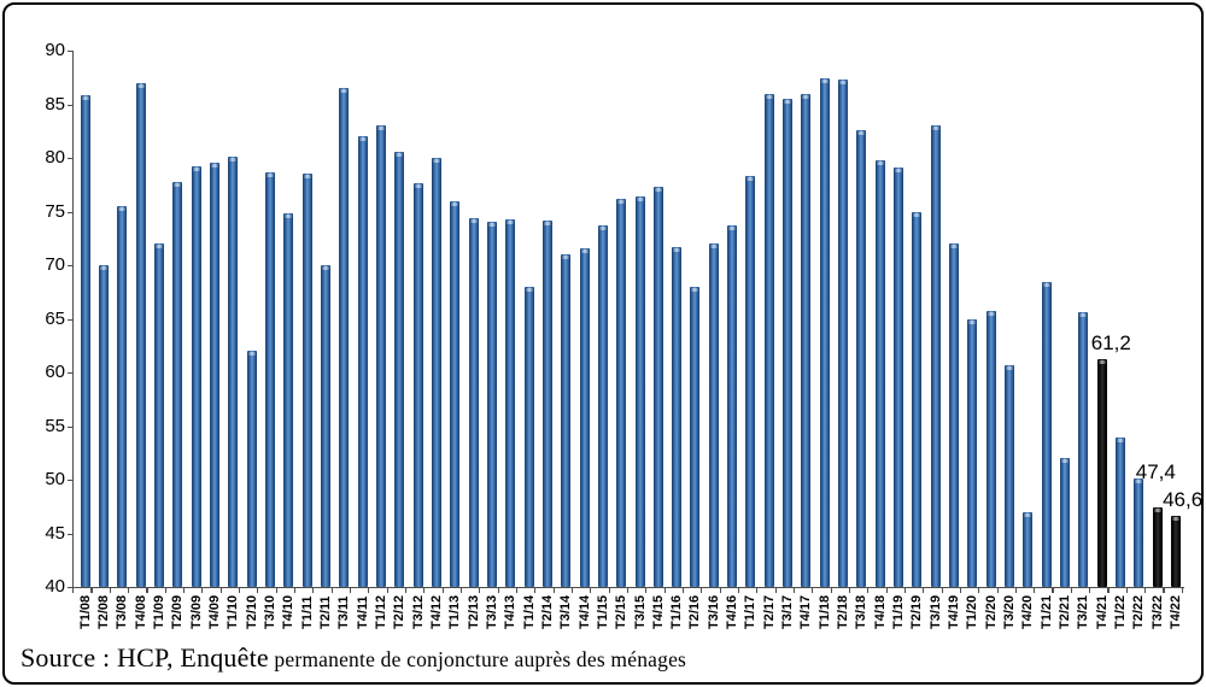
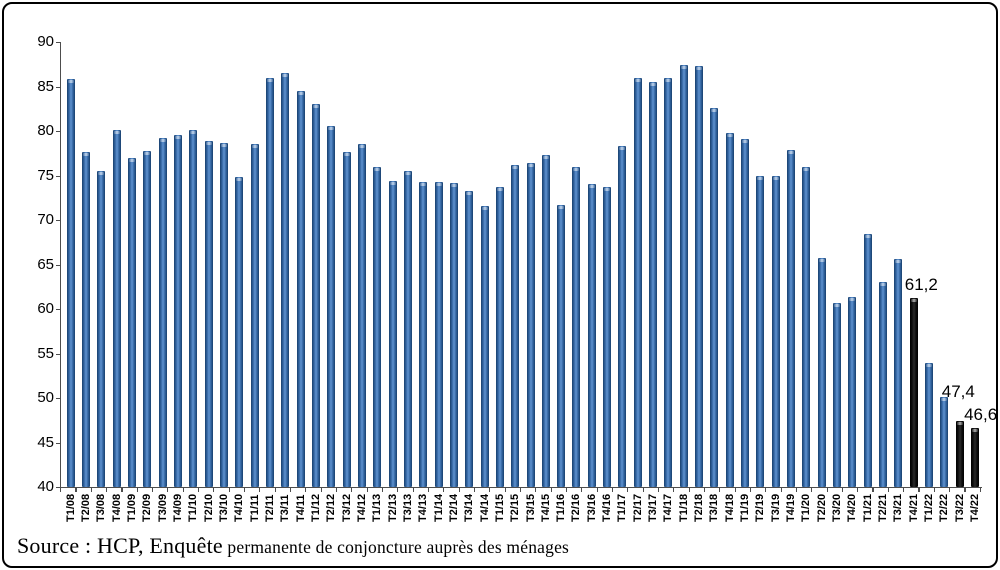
T2/08: 70 -> 78
T4/08: 87 -> 80
T1/09: 72 -> 77
T2/10: 62 -> 79
T2/11: 70 -> 86
T4/11: 82 -> 84
T4/12: 80 -> 78
T3/13: 74 -> 76
T1/14: 68 -> 74
T3/14: 71 -> 73
T2/16: 68 -> 76
T3/16: 72 -> 74
T3/19: 83 -> 75
T4/19: 72 -> 78
T1/20: 65 -> 76
T4/20: 47 -> 61
T2/21: 52 -> 63
